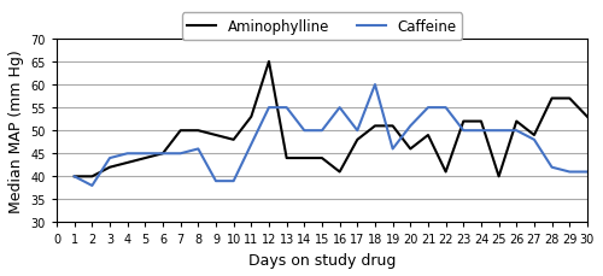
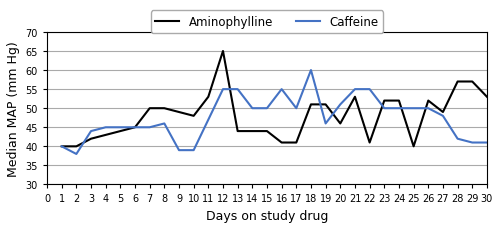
Aminophylline/17: 48 -> 41
Aminophylline/21: 49 -> 53
